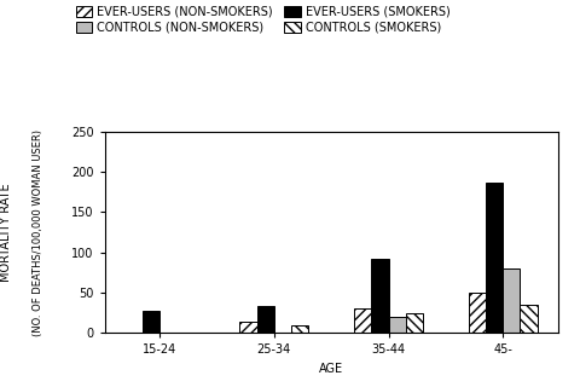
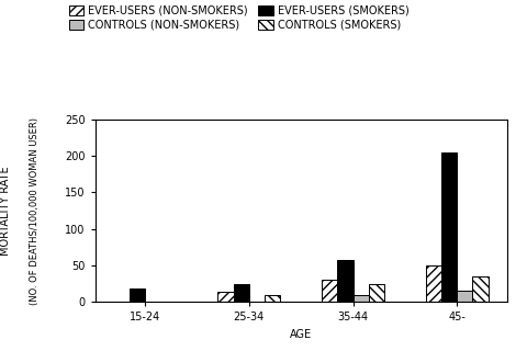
EVER-USERS (SMOKERS)/15-24: 28 -> 18
EVER-USERS (SMOKERS)/25-34: 34 -> 25
EVER-USERS (SMOKERS)/35-44: 92 -> 57
CONTROLS (NON-SMOKERS)/35-44: 20 -> 10
EVER-USERS (SMOKERS)/45-: 186 -> 205
CONTROLS (NON-SMOKERS)/45-: 80 -> 15
